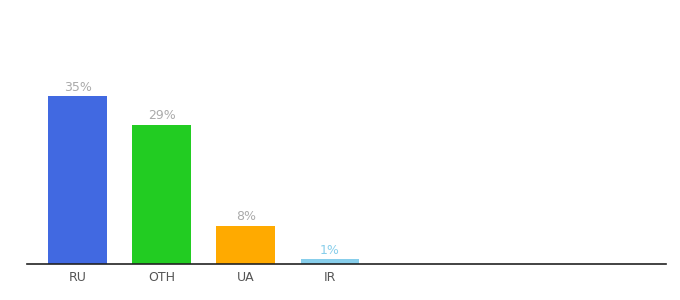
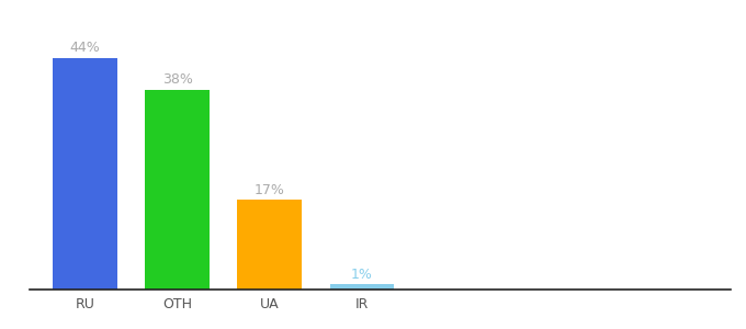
RU: 35% -> 44%
OTH: 29% -> 38%
UA: 8% -> 17%
